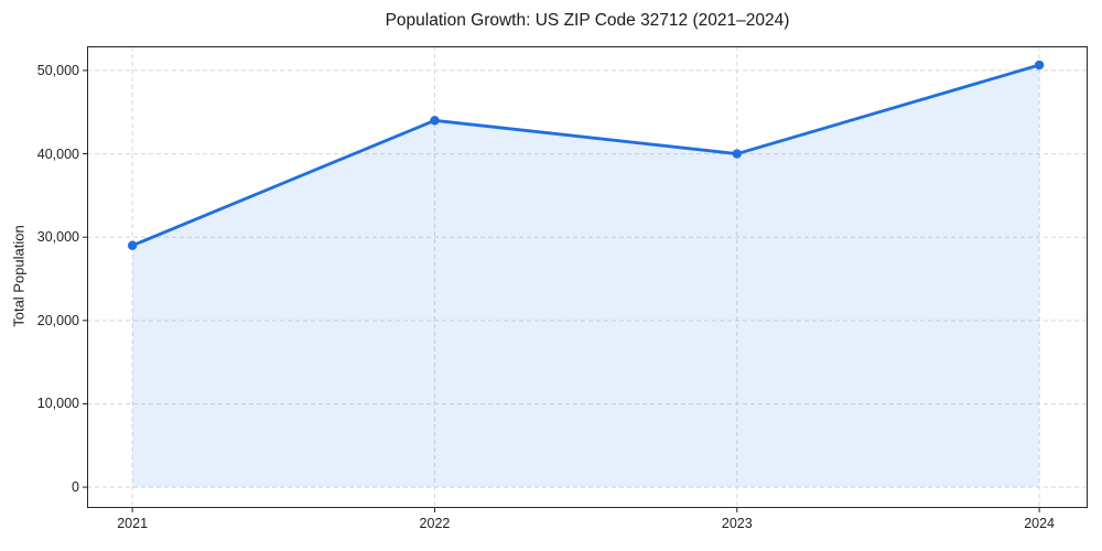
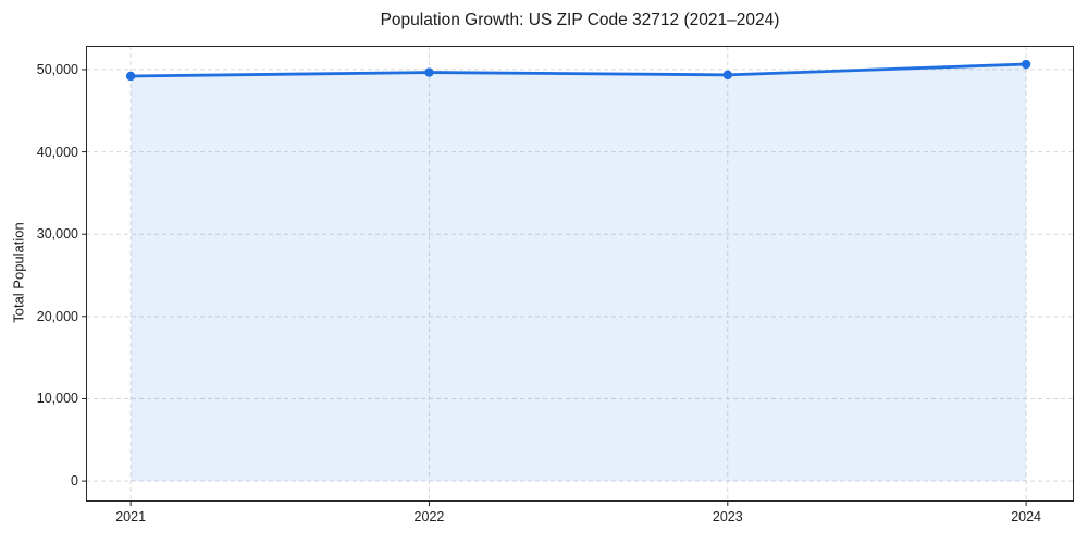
2021: 29000 -> 49000
2022: 44000 -> 50000
2023: 40000 -> 49000
